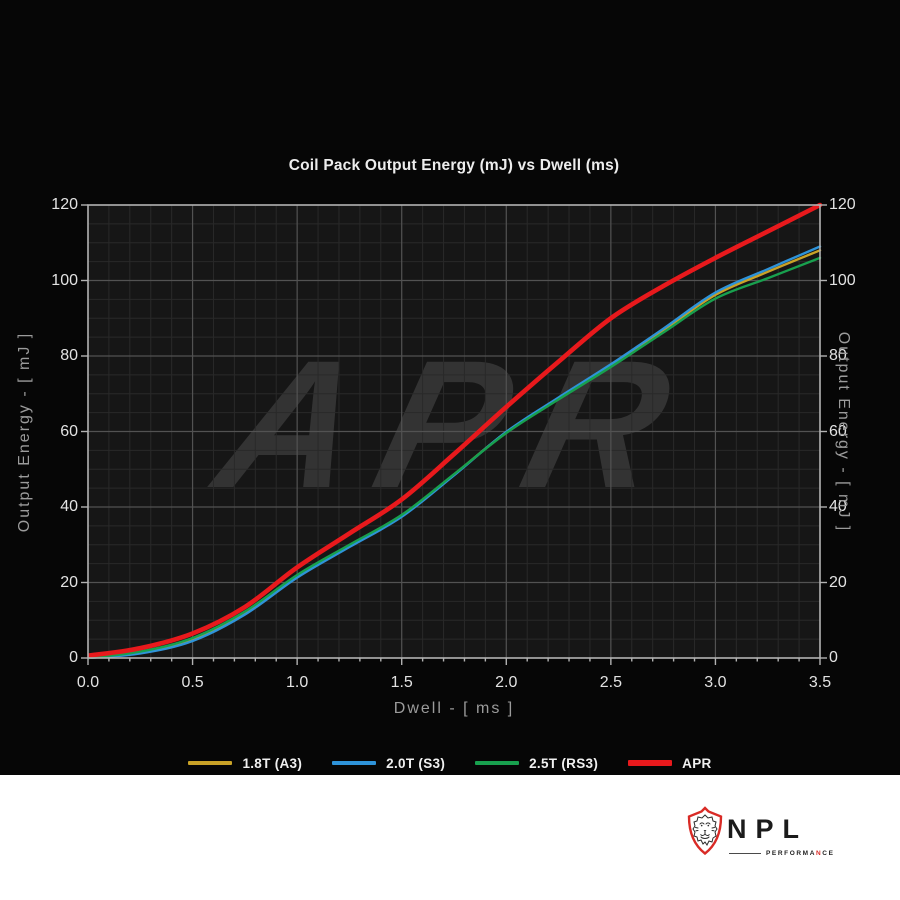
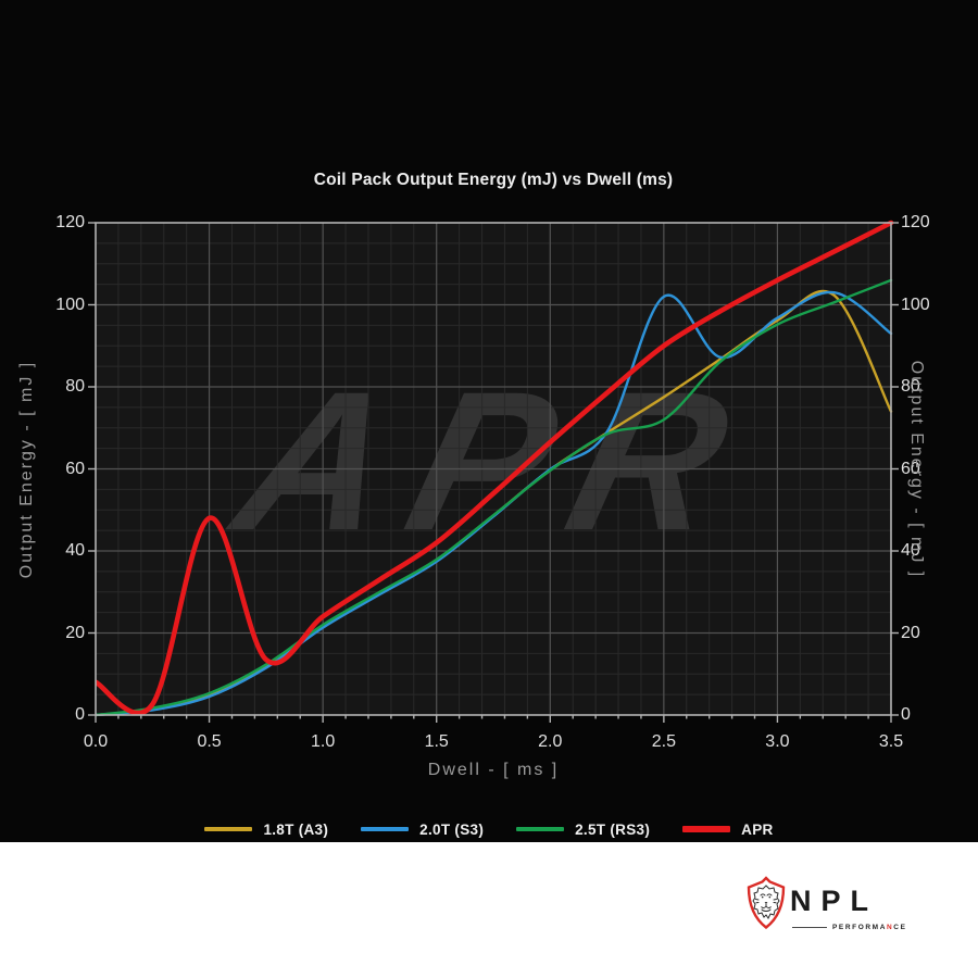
APR/0: 1 -> 8
APR/0.5: 6 -> 48
2.0T (S3)/2.5: 78 -> 102
2.5T (RS3)/2.5: 77 -> 72
1.8T (A3)/3.5: 108 -> 74
2.0T (S3)/3.5: 109 -> 93
